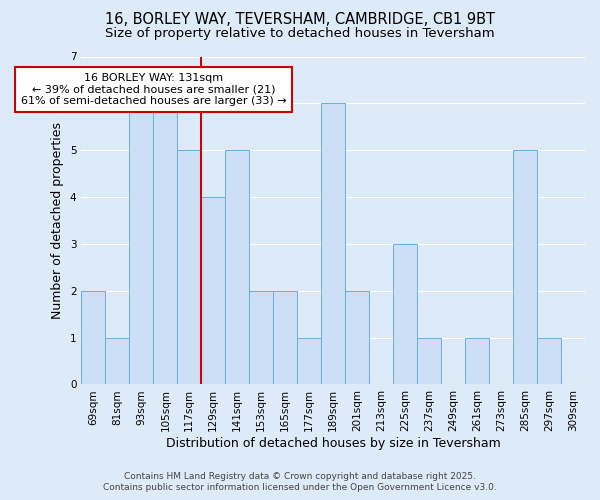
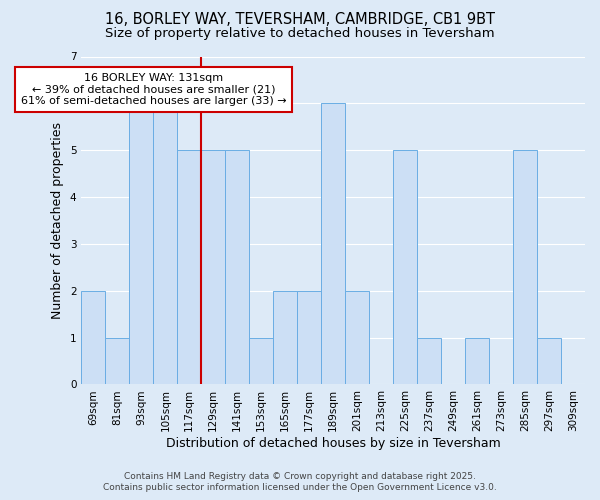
129sqm: 4 -> 5
153sqm: 2 -> 1
177sqm: 1 -> 2
225sqm: 3 -> 5
